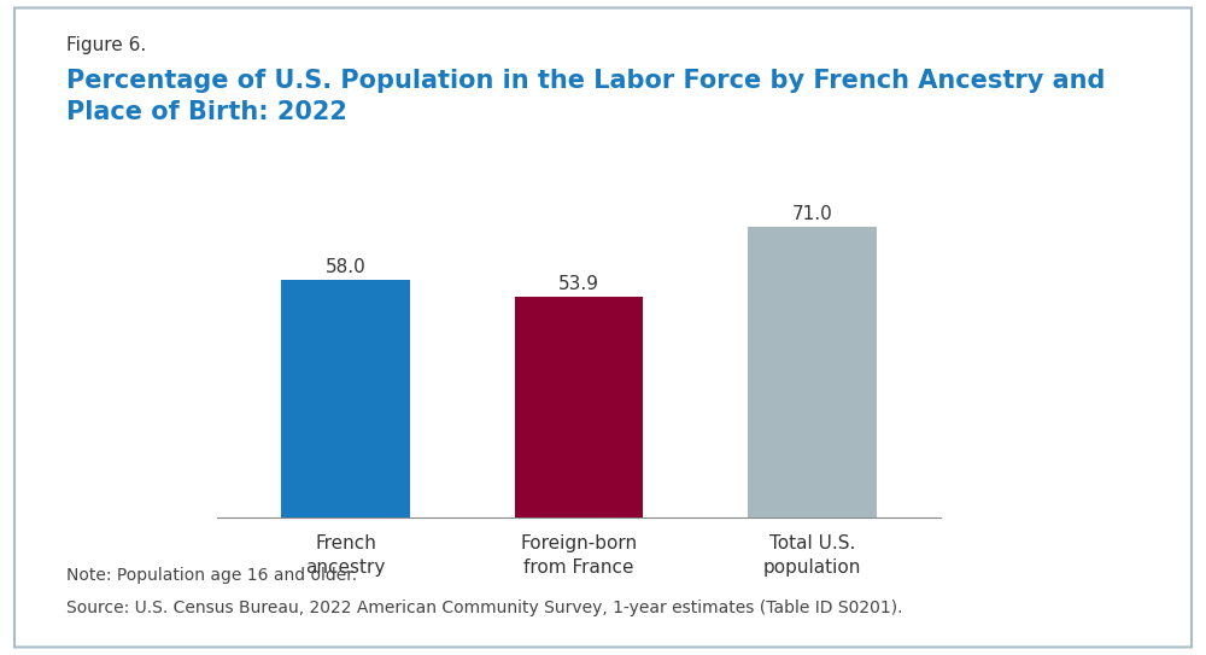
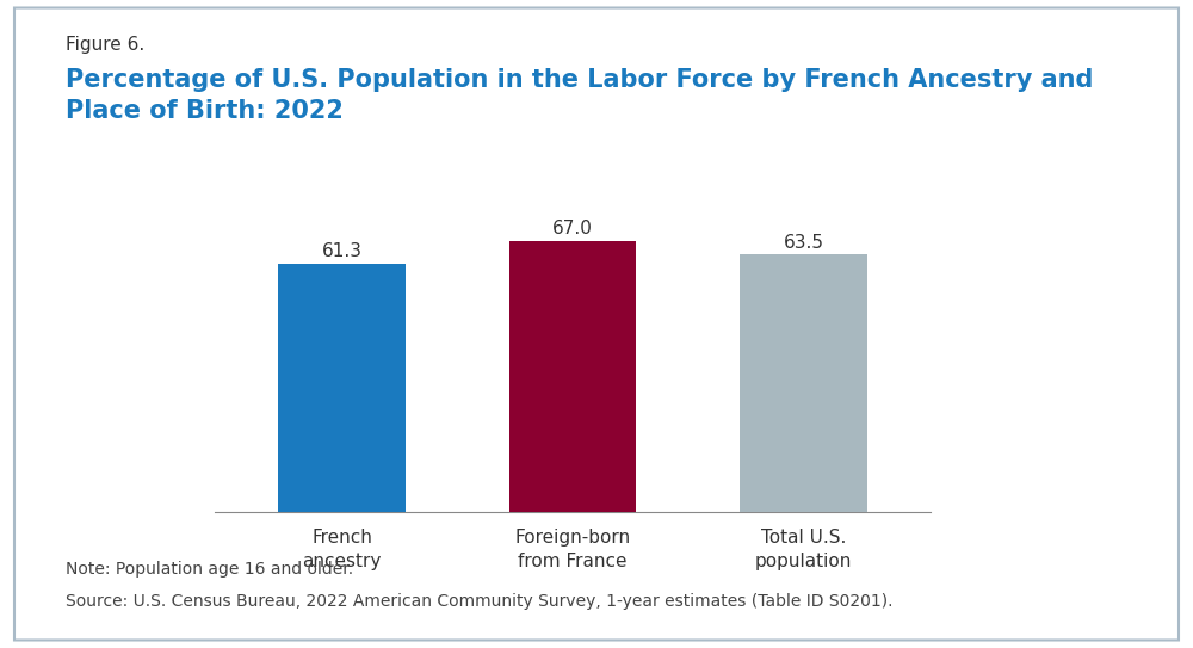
French ancestry: 58.0 -> 61.3
Foreign-born from France: 53.9 -> 67.0
Total U.S. population: 71.0 -> 63.5
